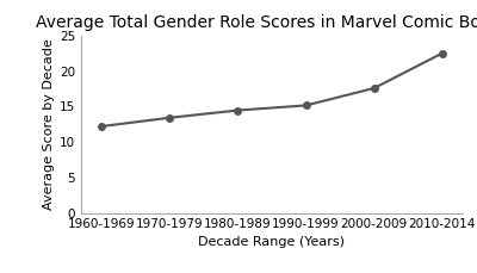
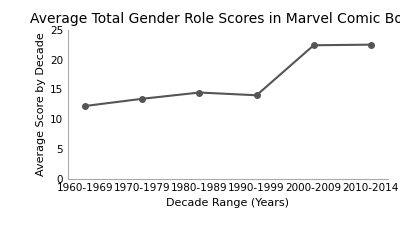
1990-1999: 15.2 -> 14.0
2000-2009: 17.6 -> 22.4
